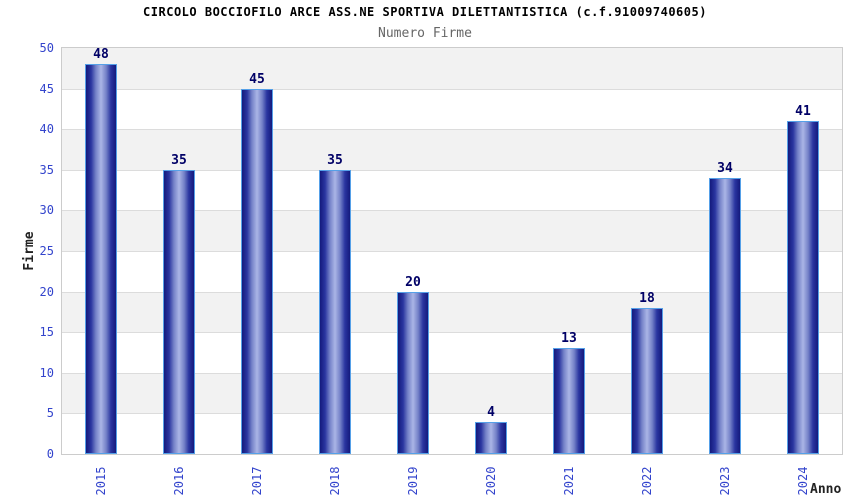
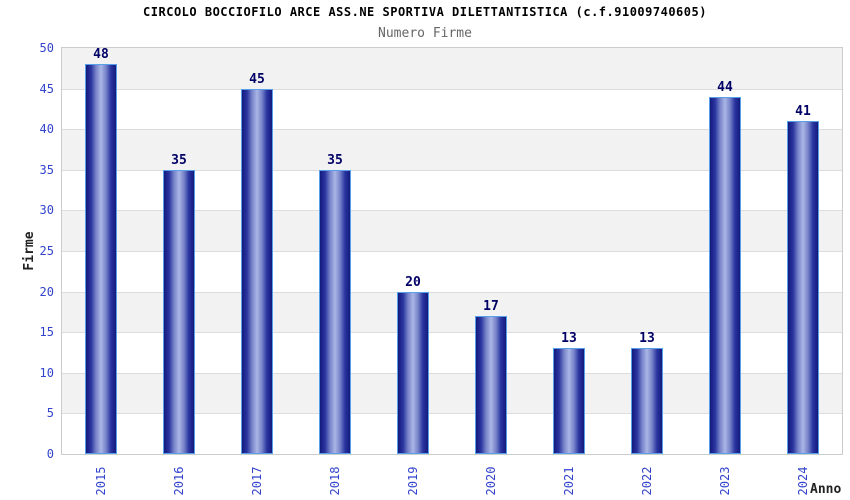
2020: 4 -> 17
2022: 18 -> 13
2023: 34 -> 44
